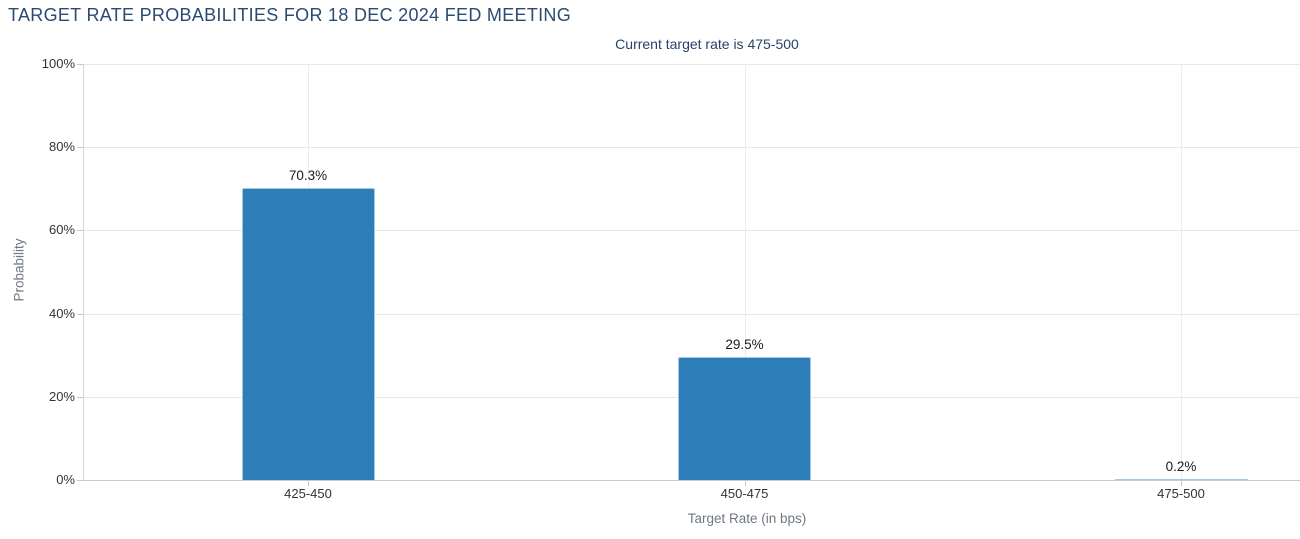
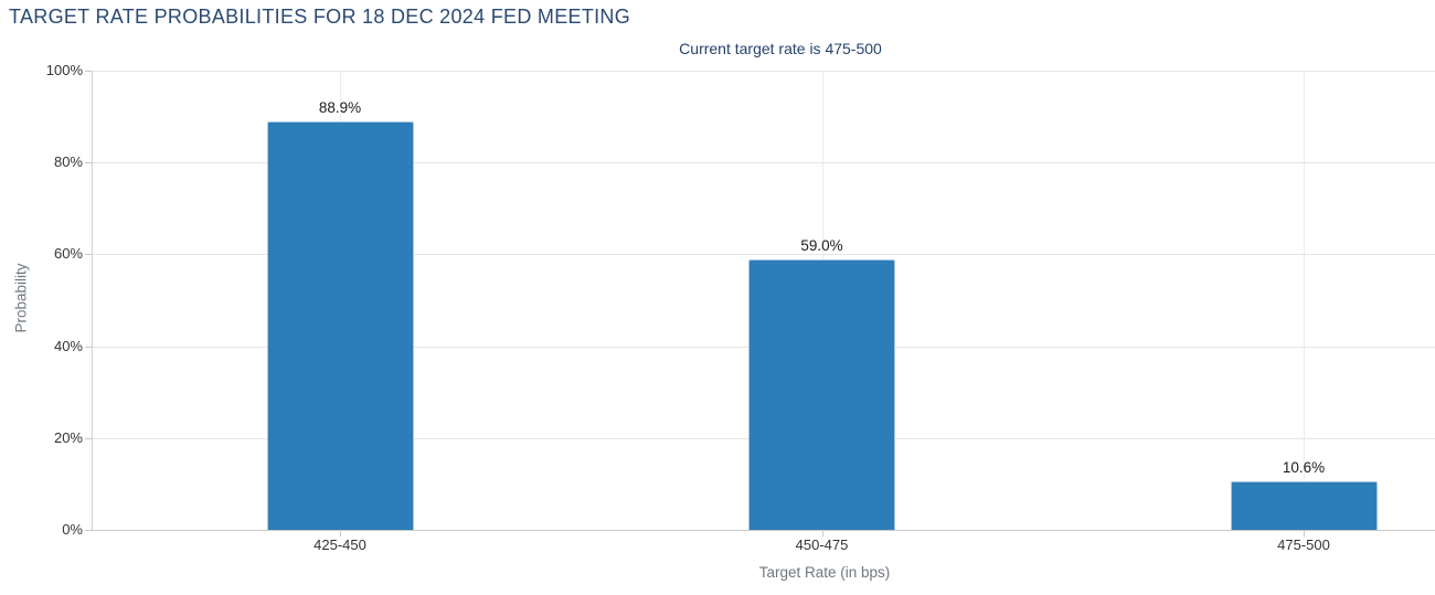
425-450: 70.3% -> 88.9%
450-475: 29.5% -> 59.0%
475-500: 0.2% -> 10.6%
